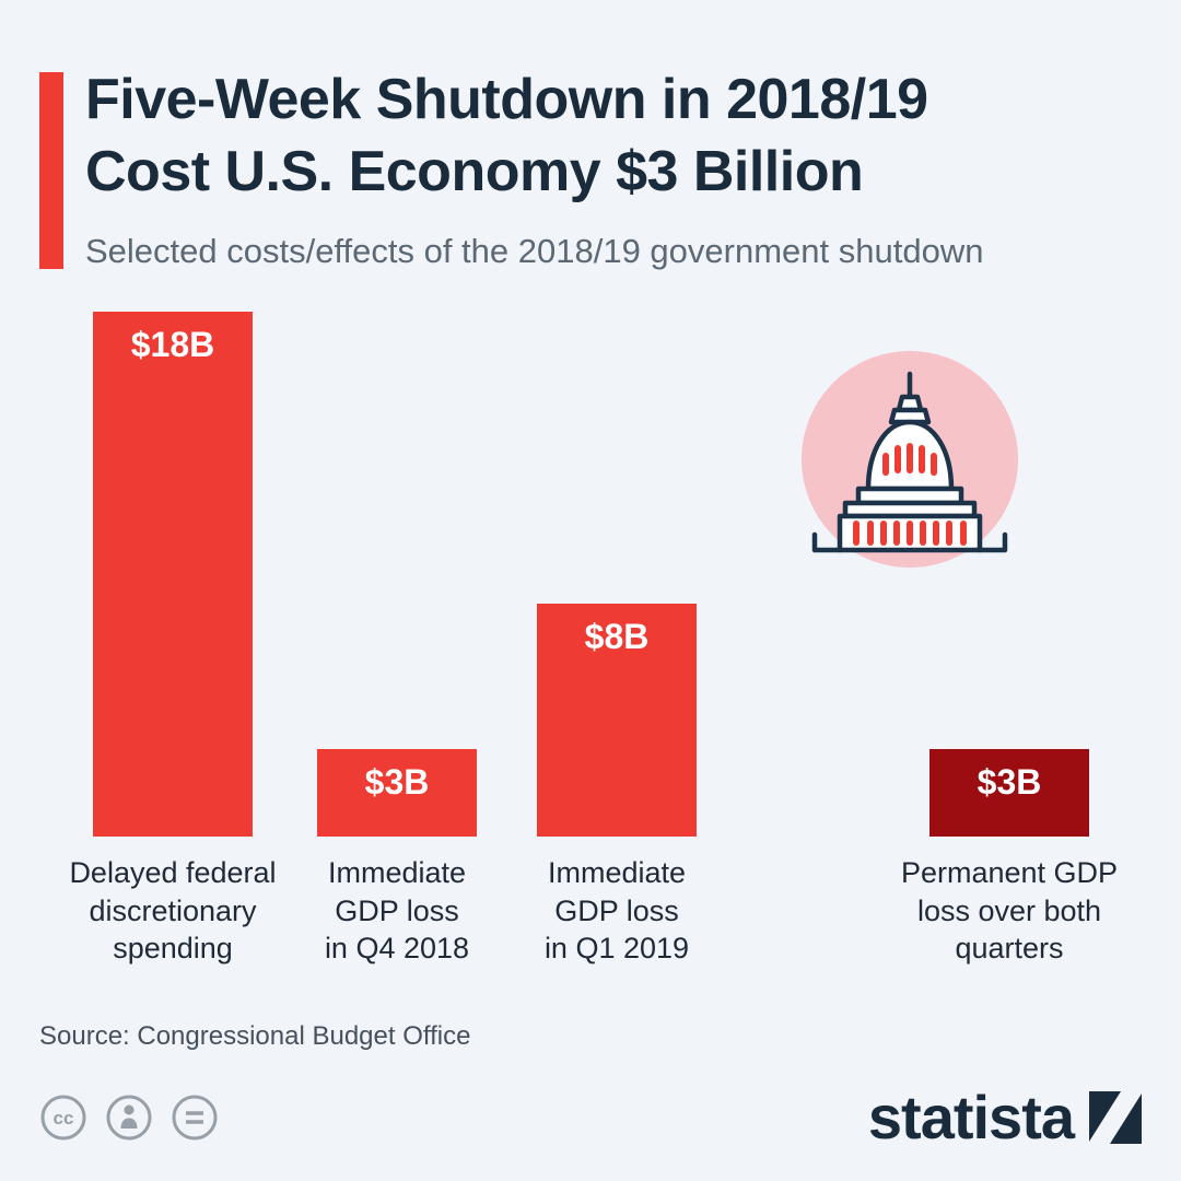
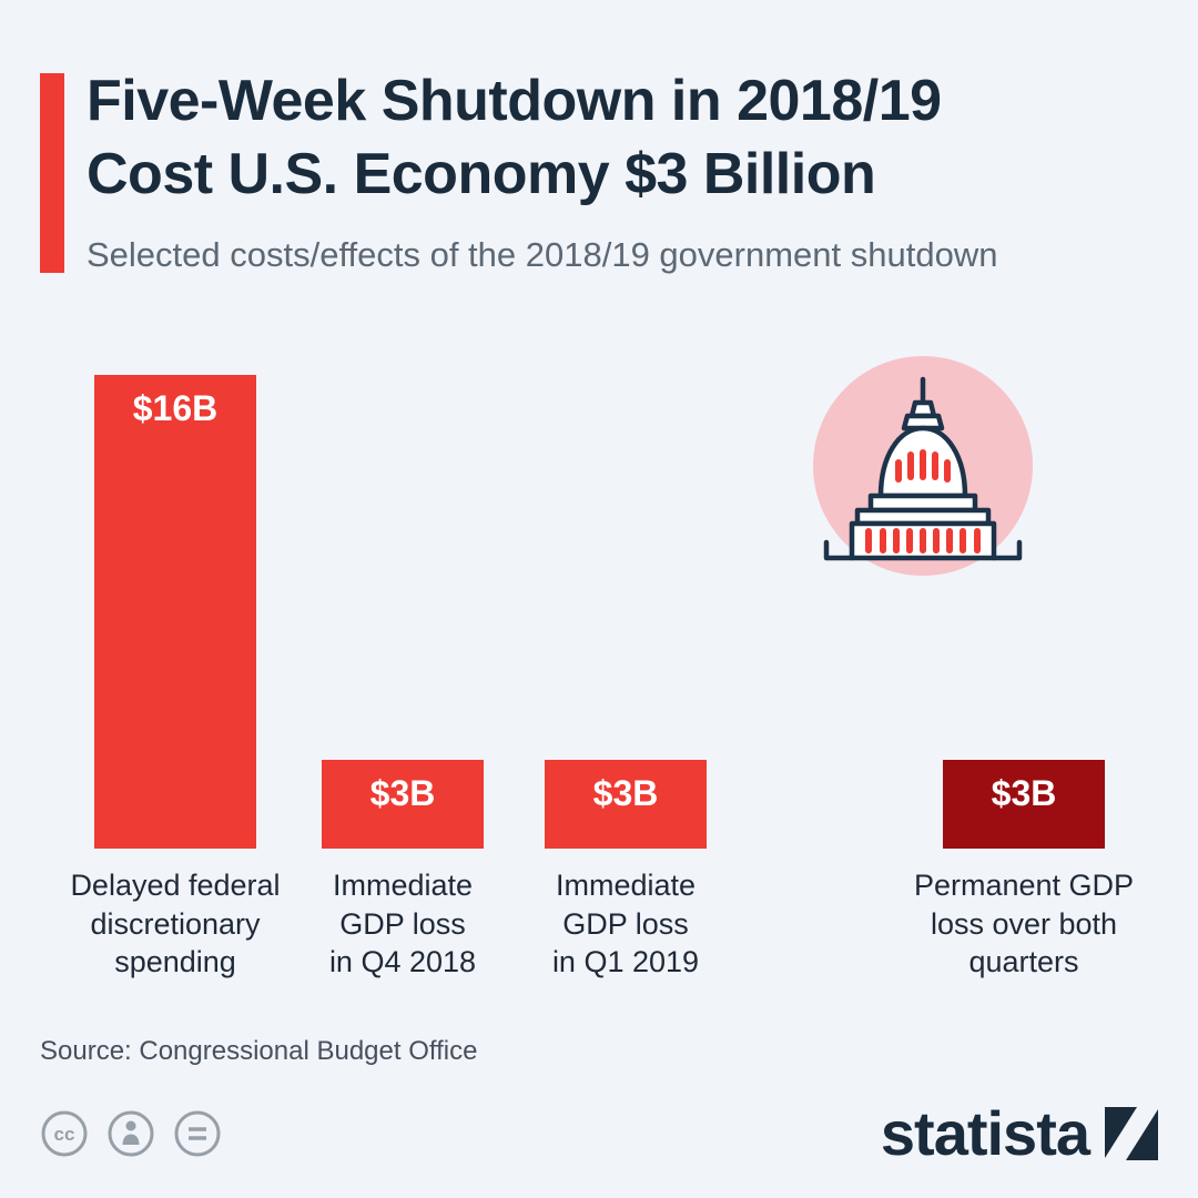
Delayed federal discretionary spending: $18B -> $16B
Immediate GDP loss in Q1 2019: $8B -> $3B
